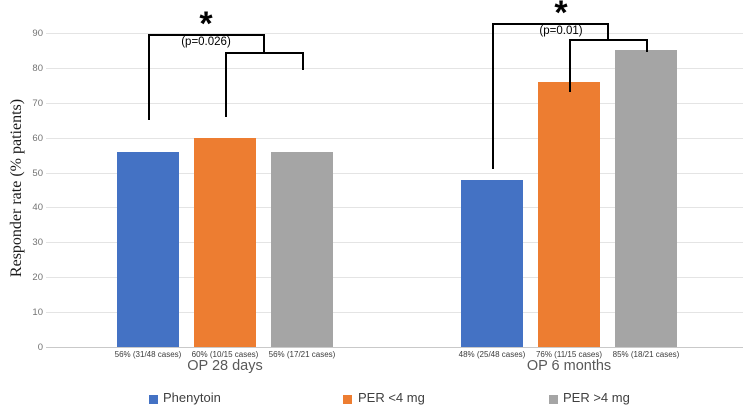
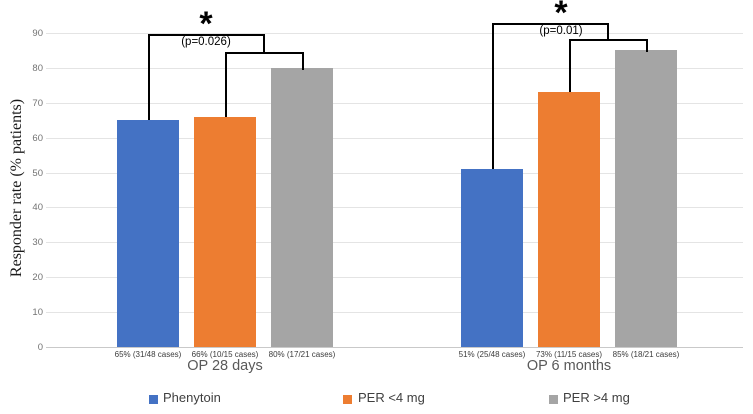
Phenytoin/OP 28 days: 56% -> 65%
PER <4 mg/OP 28 days: 60% -> 66%
PER >4 mg/OP 28 days: 56% -> 80%
Phenytoin/OP 6 months: 48% -> 51%
PER <4 mg/OP 6 months: 76% -> 73%
